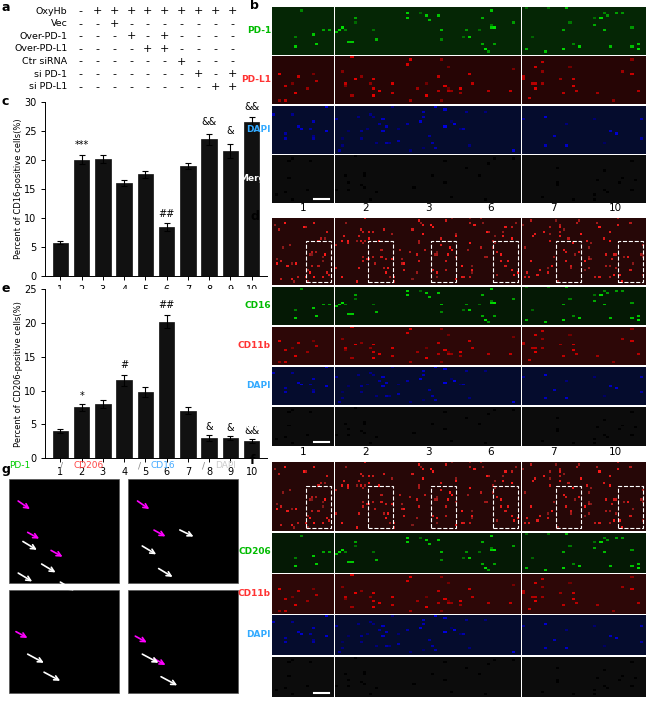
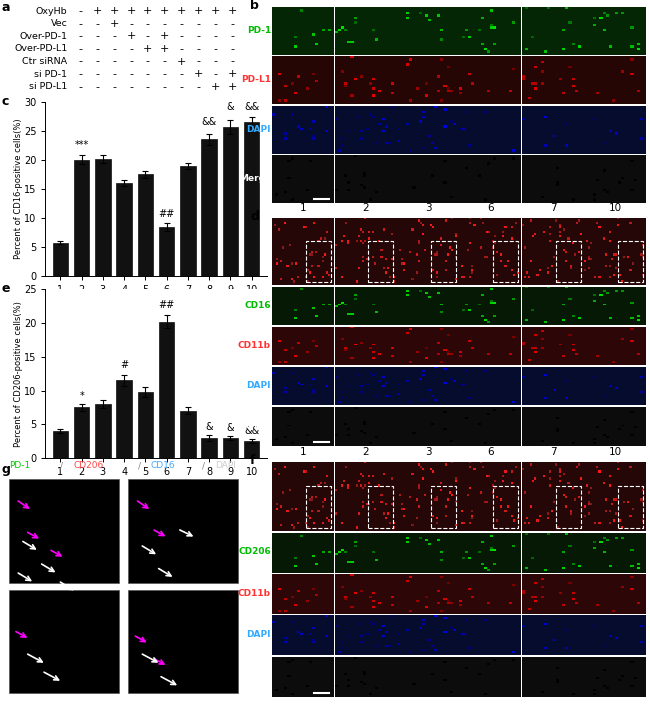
9: 21.5 -> 25.6
